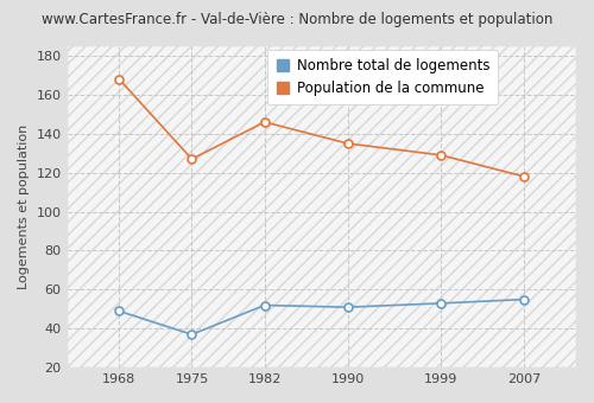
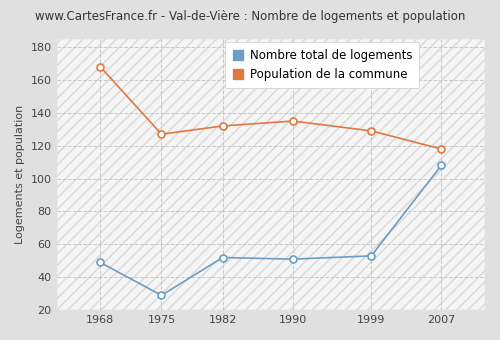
Nombre total de logements/1975: 37 -> 29
Population de la commune/1982: 146 -> 132
Nombre total de logements/2007: 55 -> 108
